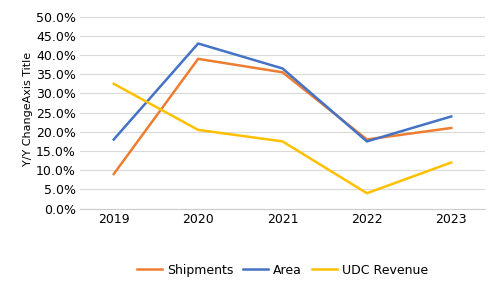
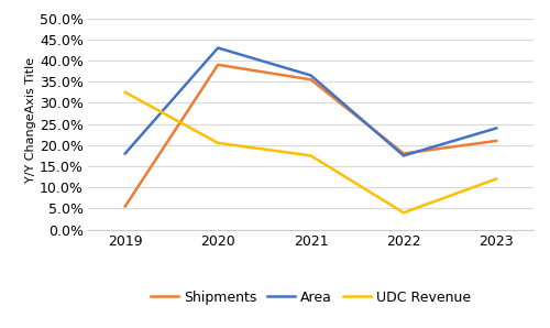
Shipments/2019: 9.0% -> 5.5%
